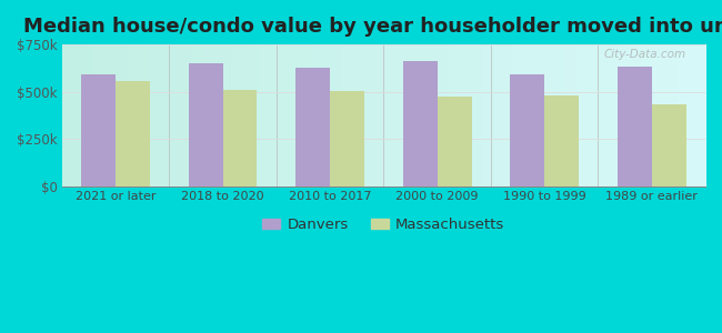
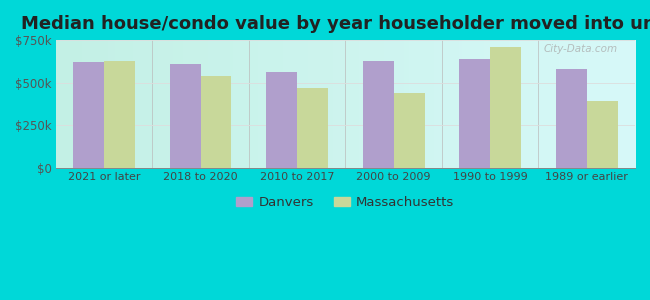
Danvers/2021 or later: $590k -> $620k
Massachusetts/2021 or later: $560k -> $630k
Danvers/2018 to 2020: $650k -> $610k
Massachusetts/2018 to 2020: $510k -> $540k
Danvers/2010 to 2017: $620k -> $560k
Massachusetts/2010 to 2017: $500k -> $470k
Danvers/2000 to 2009: $660k -> $630k
Massachusetts/2000 to 2009: $480k -> $440k
Danvers/1990 to 1999: $590k -> $640k
Massachusetts/1990 to 1999: $480k -> $710k
Danvers/1989 or earlier: $640k -> $580k
Massachusetts/1989 or earlier: $430k -> $390k
